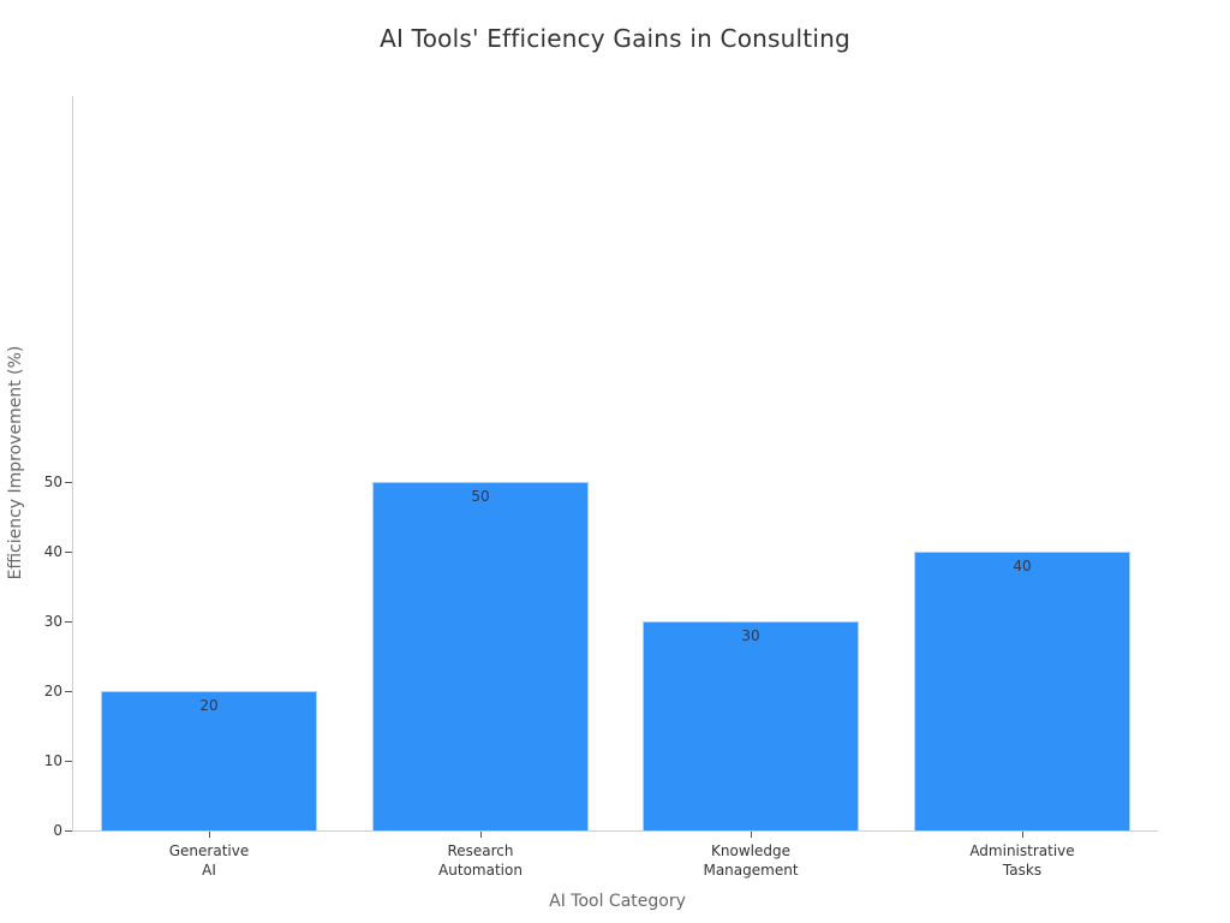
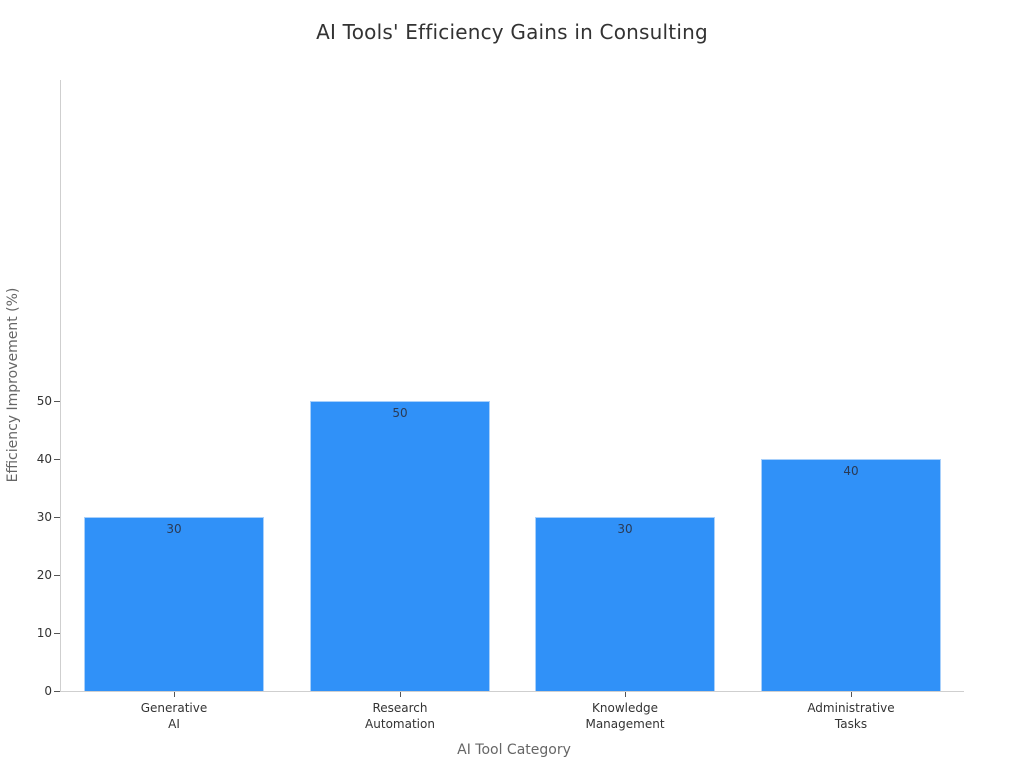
Generative AI: 20 -> 30
